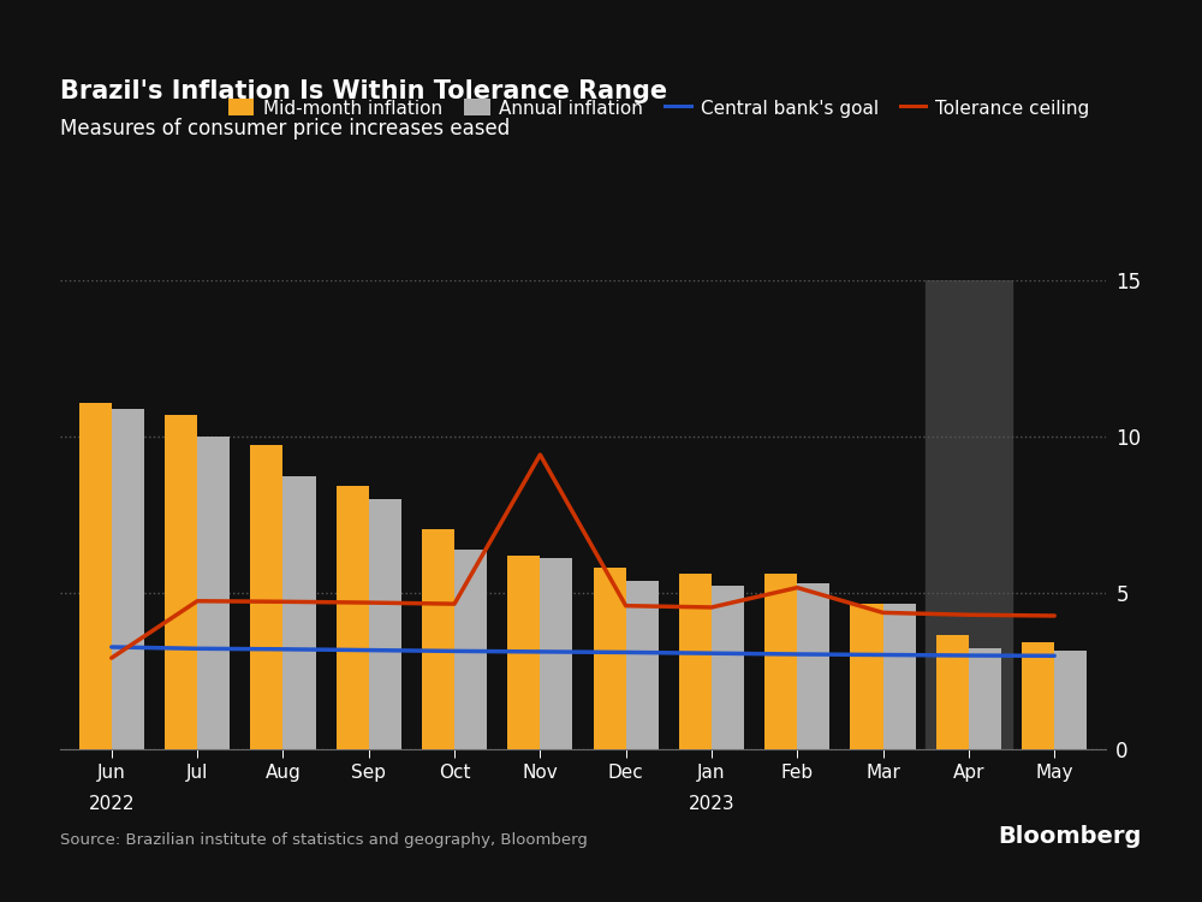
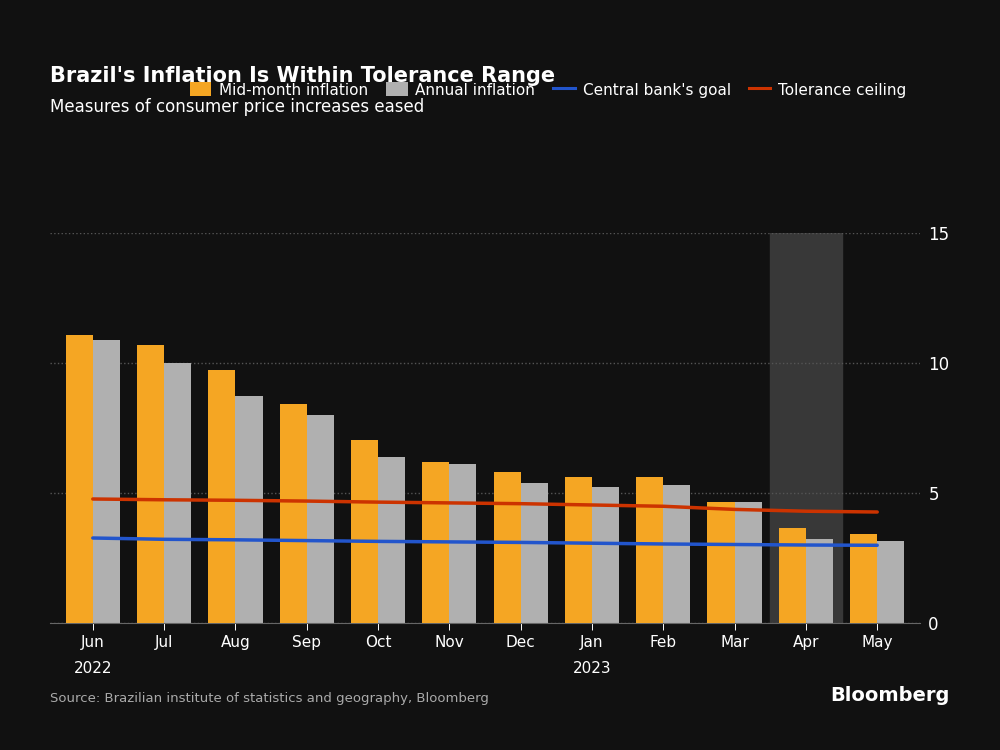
Tolerance ceiling/Jun: 2.90 -> 4.75
Tolerance ceiling/Nov: 9.40 -> 4.60
Tolerance ceiling/Feb: 5.15 -> 4.47
